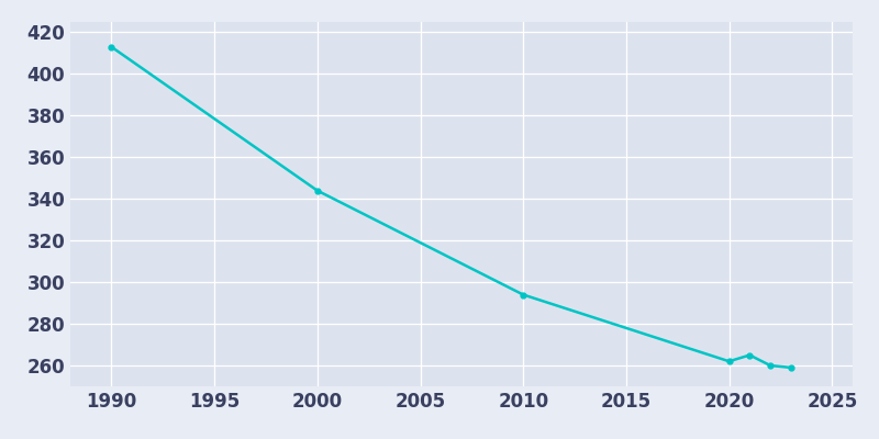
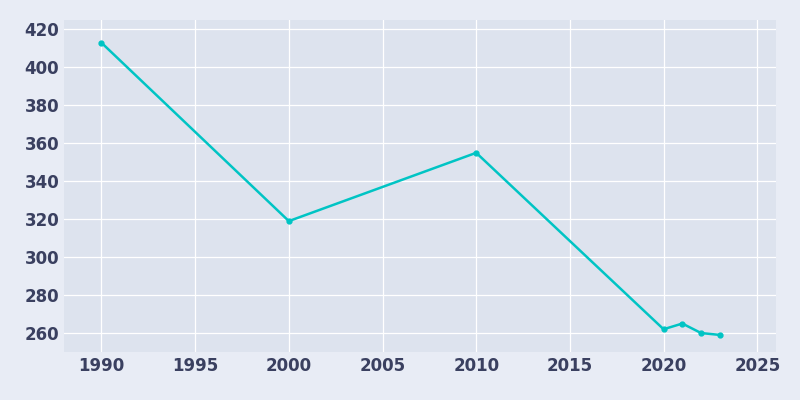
2000: 344 -> 319
2010: 294 -> 355
